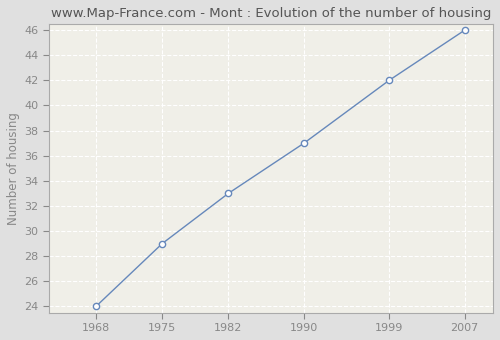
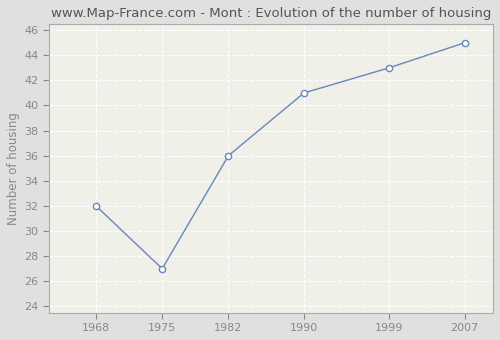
1968: 24 -> 32
1975: 29 -> 27
1982: 33 -> 36
1990: 37 -> 41
1999: 42 -> 43
2007: 46 -> 45
